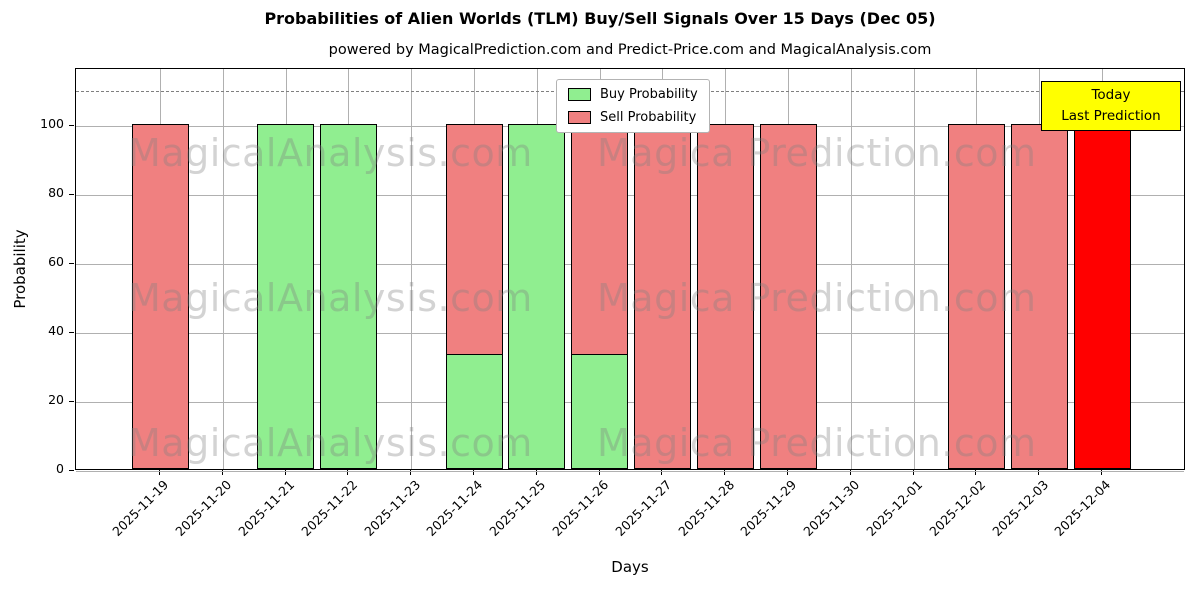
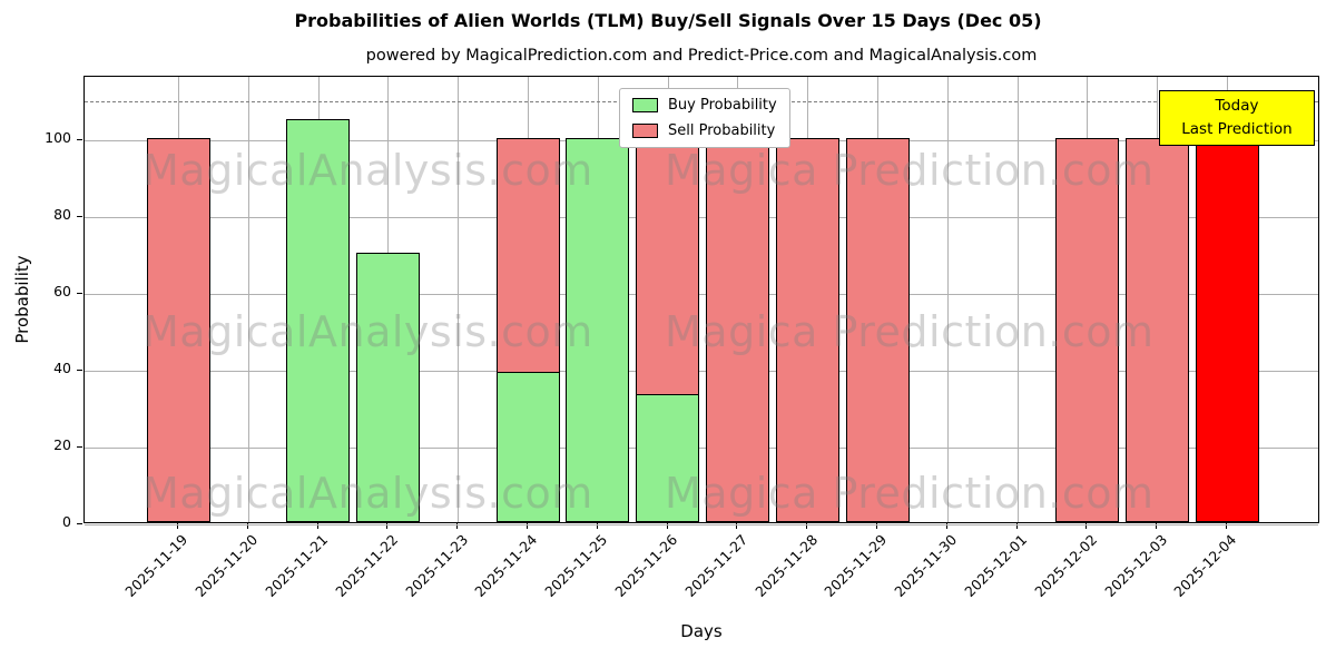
Buy Probability/2025-11-21: 100 -> 105
Buy Probability/2025-11-22: 100 -> 70
Buy Probability/2025-11-24: 33 -> 39
